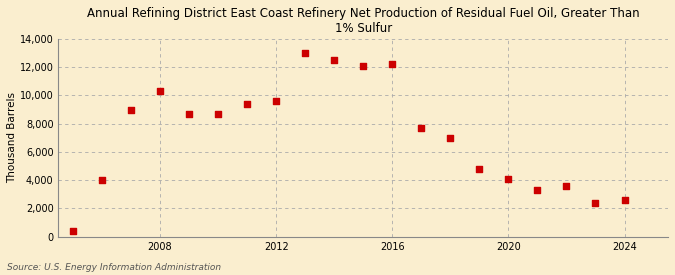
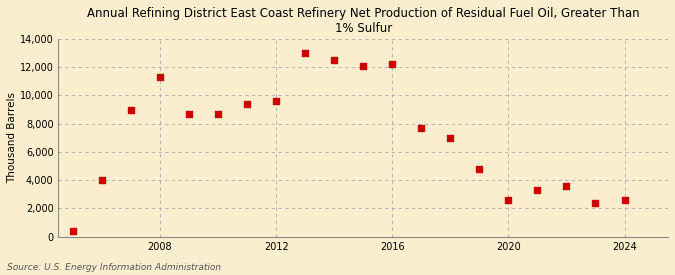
2008: 10,300 -> 11,300
2020: 4,100 -> 2,600
